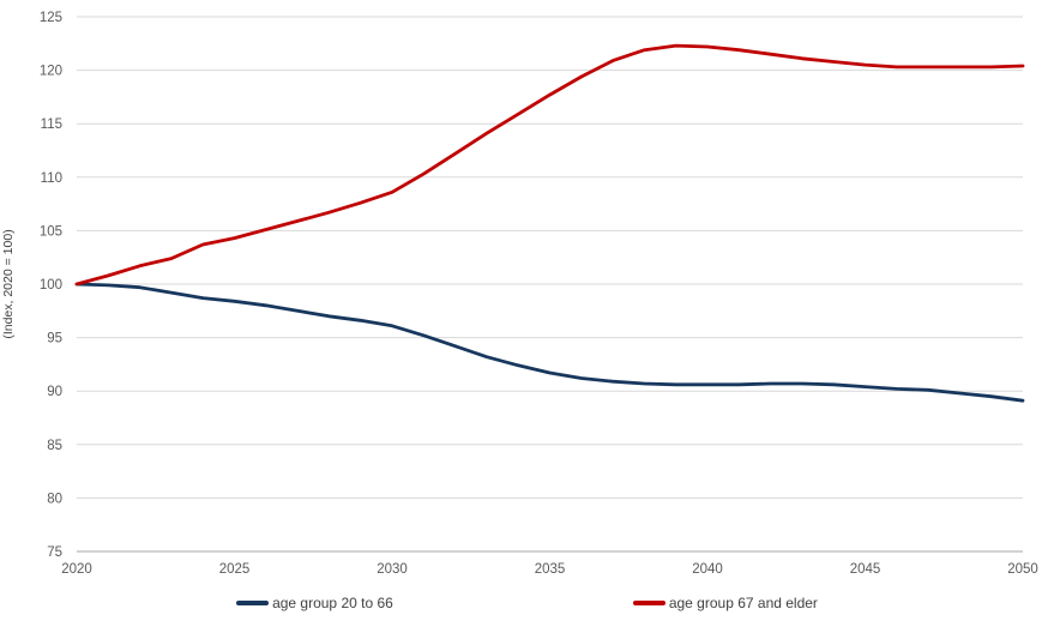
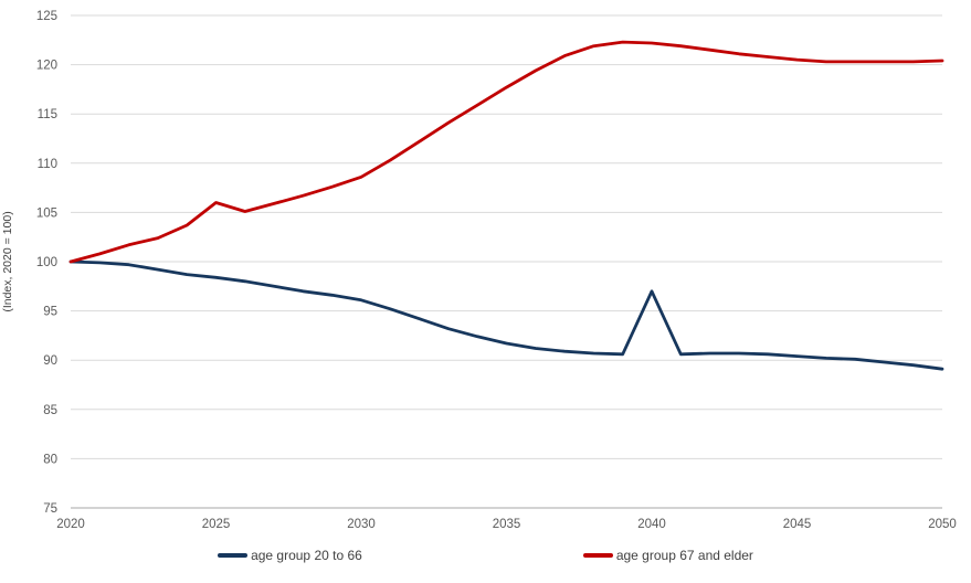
age group 67 and elder/2025: 104 -> 106
age group 20 to 66/2040: 91 -> 97
